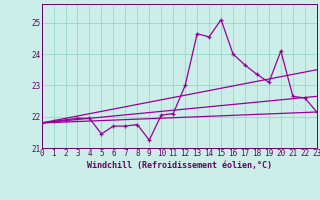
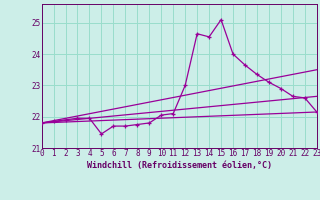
9: 21.25 -> 21.80
20: 24.10 -> 22.90
